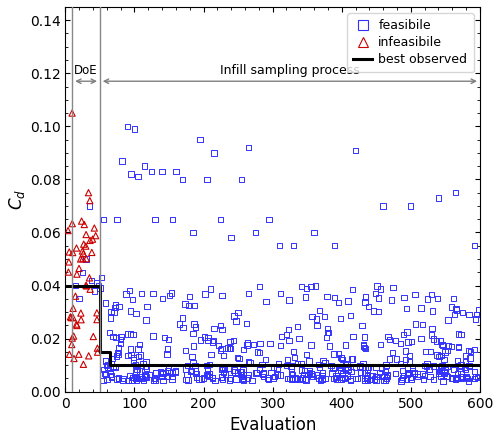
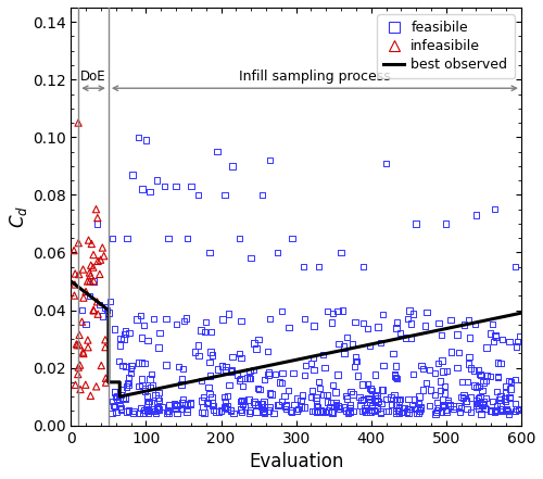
best observed/0: 0.040 -> 0.050
best observed/600: 0.010 -> 0.039
